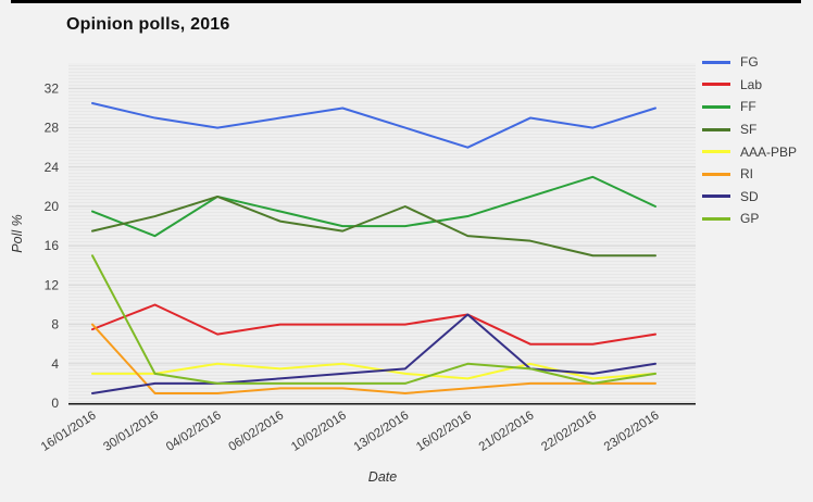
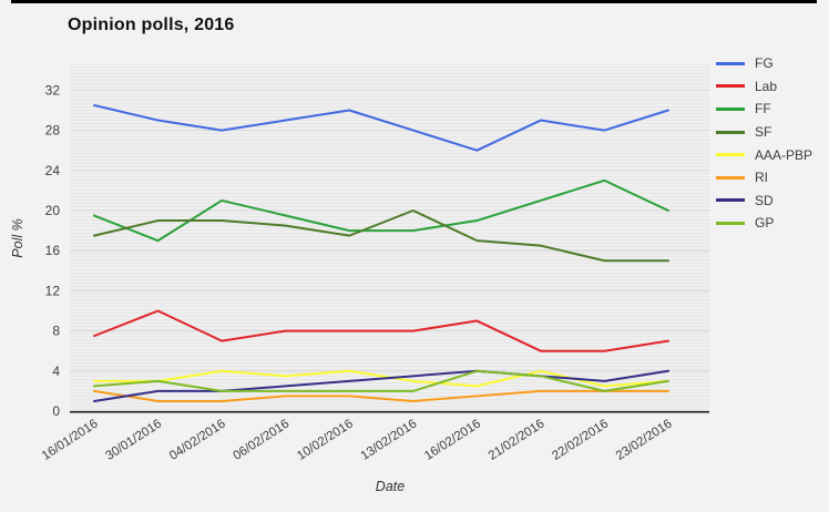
RI/16/01/2016: 8 -> 2
GP/16/01/2016: 15 -> 2
SF/04/02/2016: 21 -> 19
SD/16/02/2016: 9 -> 4
